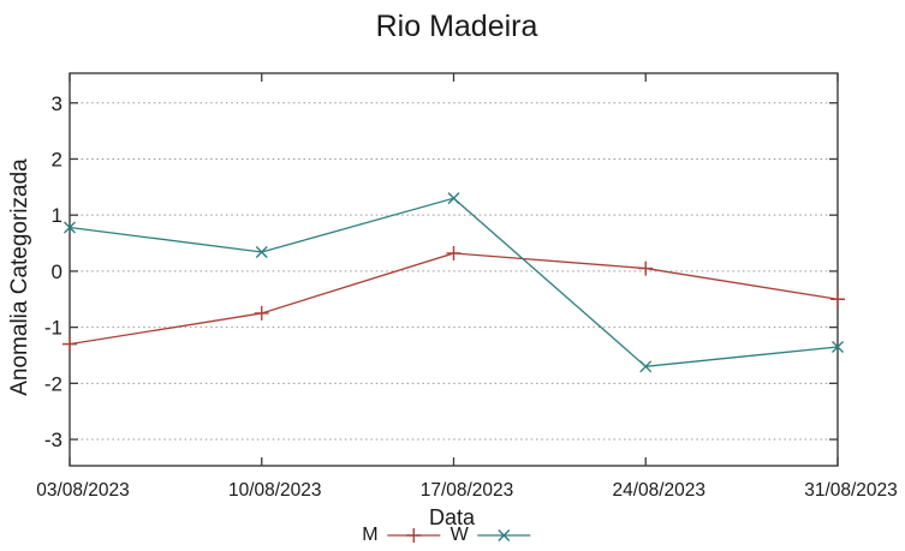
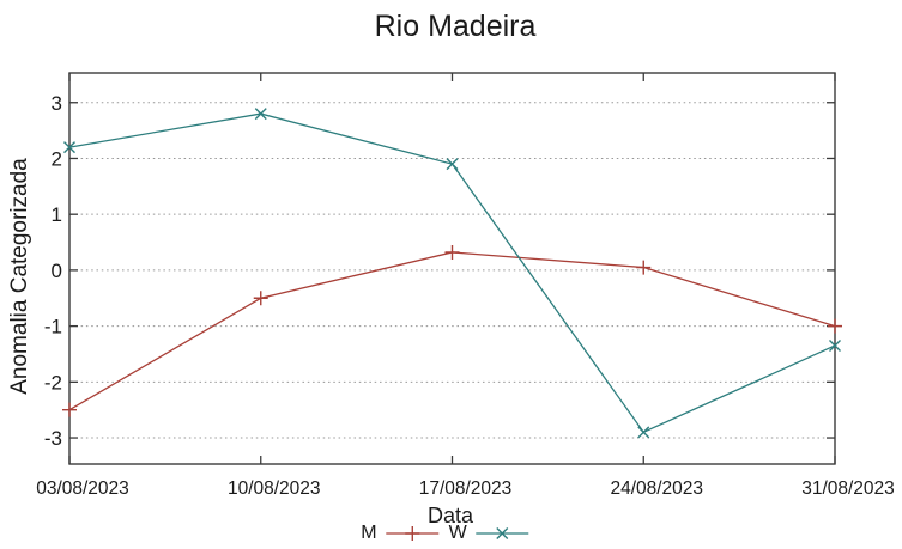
M/03/08/2023: -1.3 -> -2.5
W/03/08/2023: 0.8 -> 2.2
M/10/08/2023: -0.8 -> -0.5
W/10/08/2023: 0.3 -> 2.8
W/17/08/2023: 1.3 -> 1.9
W/24/08/2023: -1.7 -> -2.9
M/31/08/2023: -0.5 -> -1.0
